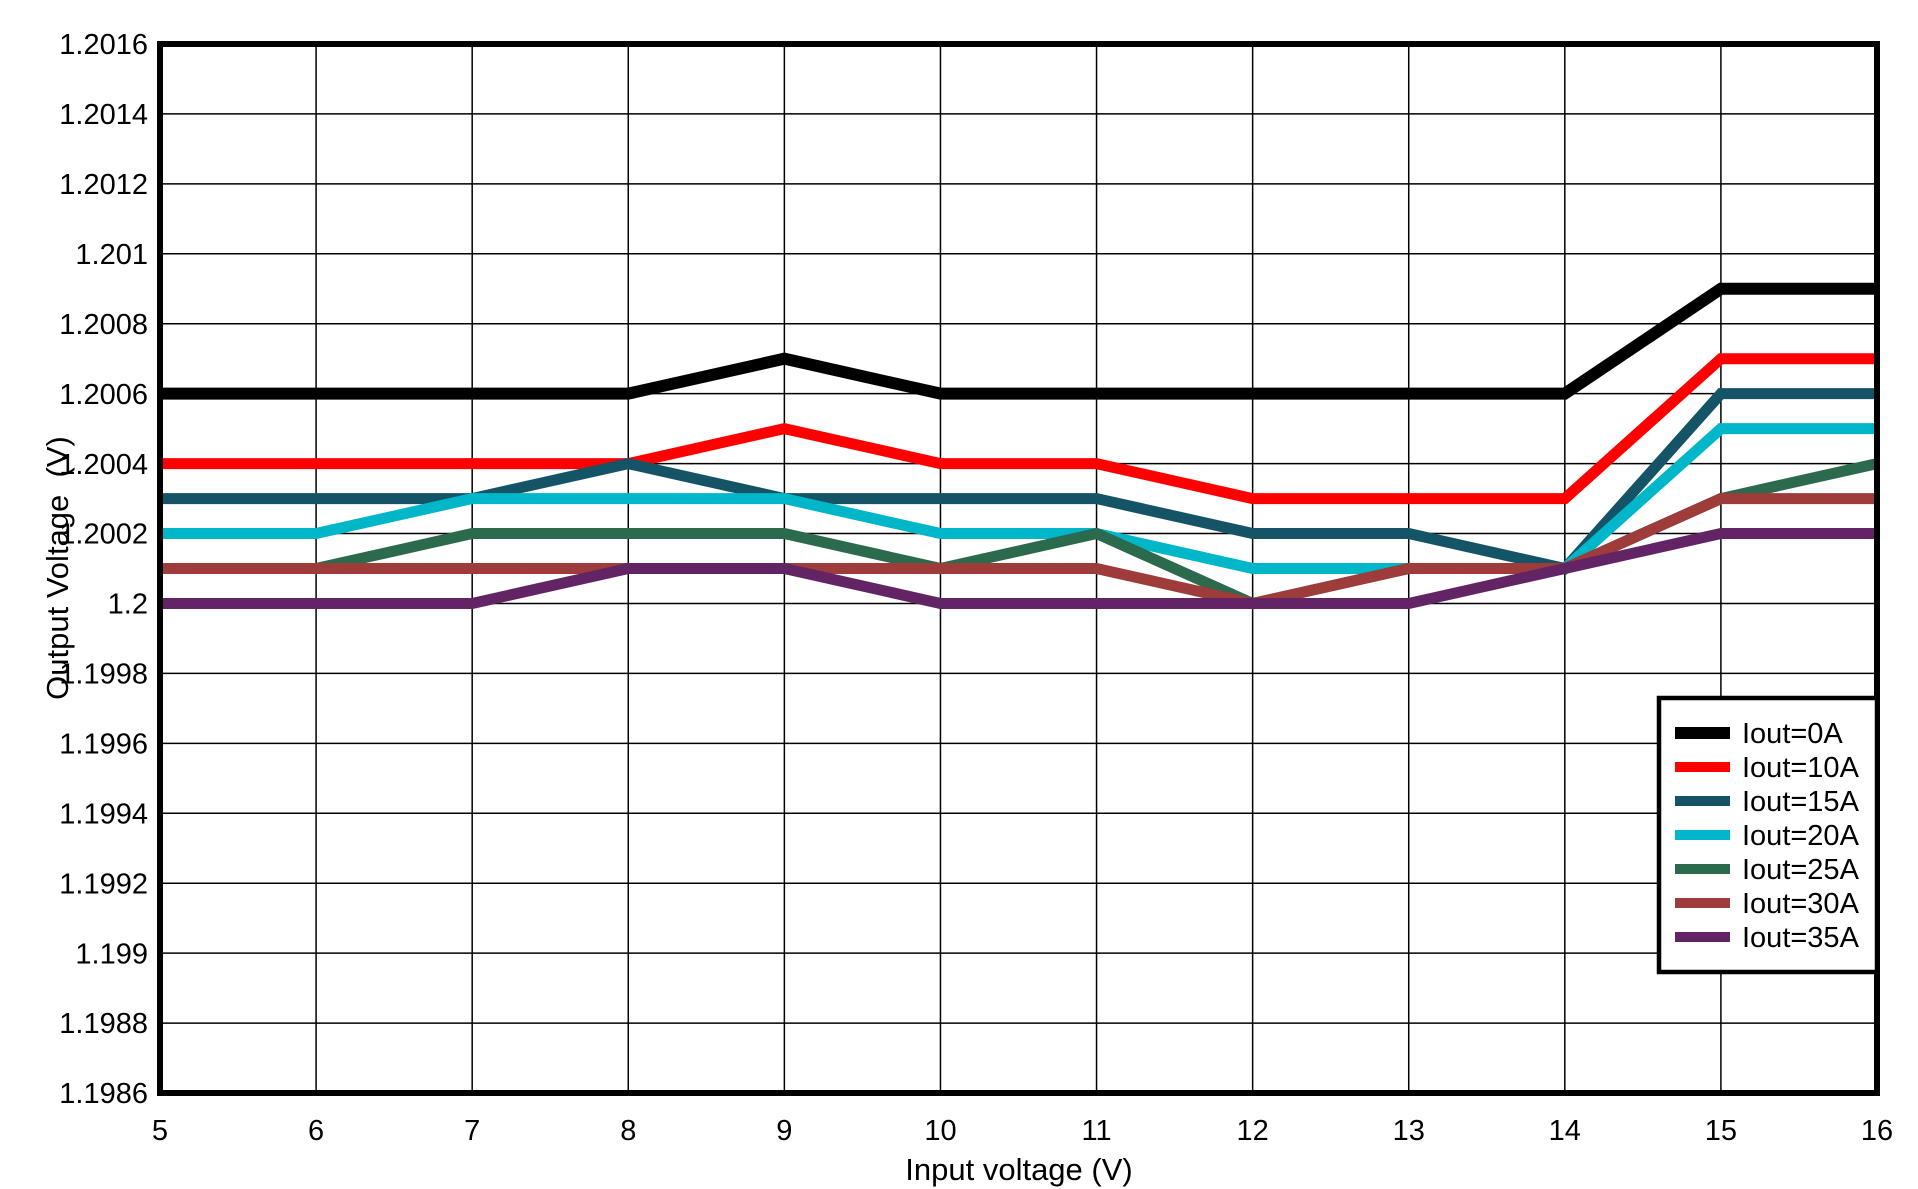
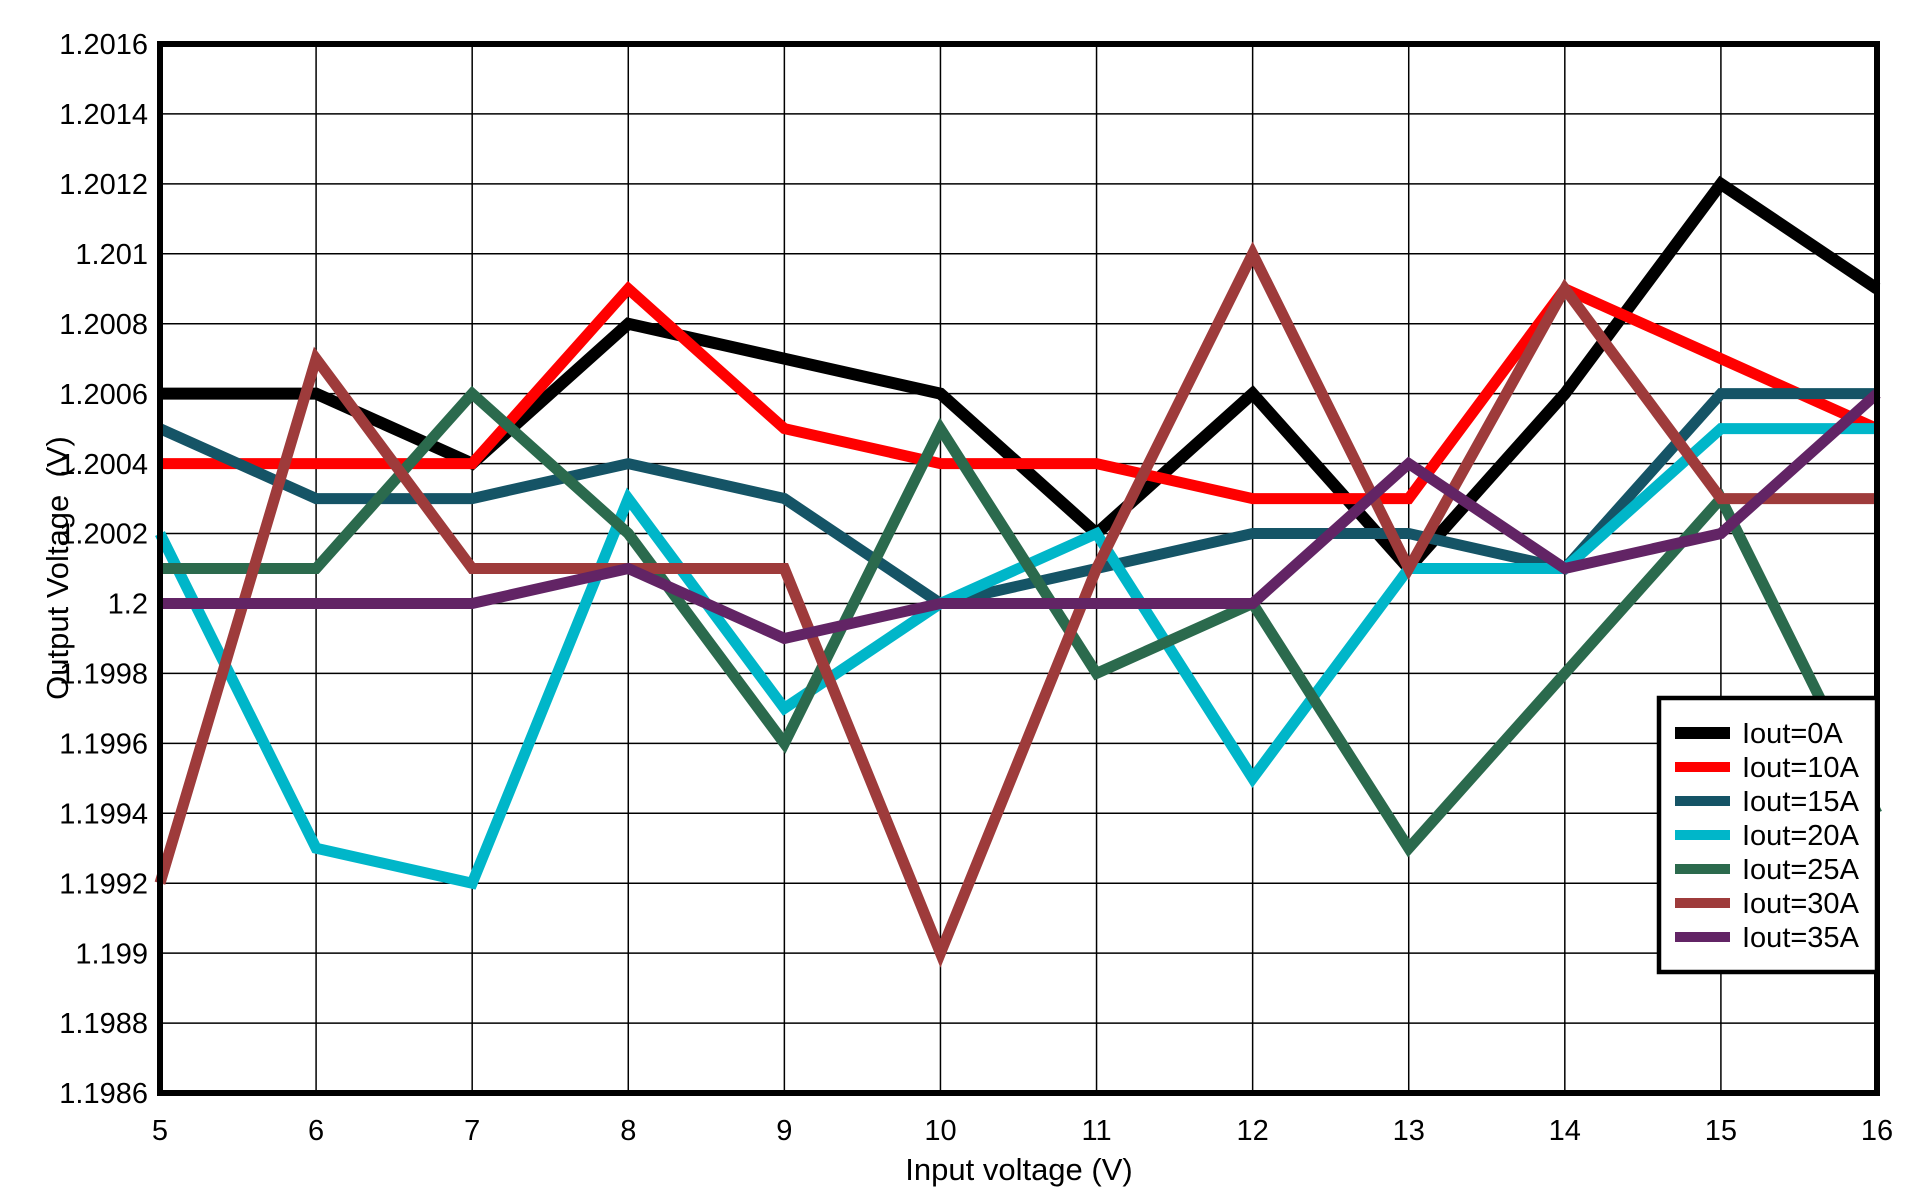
Iout=15A/5: 1.2003 -> 1.2005
Iout=30A/5: 1.2001 -> 1.1992
Iout=20A/6: 1.2002 -> 1.1993
Iout=30A/6: 1.2001 -> 1.2007
Iout=0A/7: 1.2006 -> 1.2004
Iout=20A/7: 1.2003 -> 1.1992
Iout=25A/7: 1.2002 -> 1.2006
Iout=0A/8: 1.2006 -> 1.2008
Iout=10A/8: 1.2004 -> 1.2009
Iout=20A/9: 1.2003 -> 1.1997
Iout=25A/9: 1.2002 -> 1.1996
Iout=35A/9: 1.2001 -> 1.1999
Iout=15A/10: 1.2003 -> 1.2000
Iout=20A/10: 1.2002 -> 1.2000
Iout=25A/10: 1.2001 -> 1.2005
Iout=30A/10: 1.2001 -> 1.1990
Iout=0A/11: 1.2006 -> 1.2002
Iout=15A/11: 1.2003 -> 1.2001
Iout=25A/11: 1.2002 -> 1.1998
Iout=20A/12: 1.2001 -> 1.1995
Iout=30A/12: 1.2000 -> 1.2010
Iout=0A/13: 1.2006 -> 1.2001
Iout=25A/13: 1.2001 -> 1.1993
Iout=35A/13: 1.2000 -> 1.2004
Iout=10A/14: 1.2003 -> 1.2009
Iout=25A/14: 1.2001 -> 1.1998
Iout=30A/14: 1.2001 -> 1.2009
Iout=0A/15: 1.2009 -> 1.2012
Iout=10A/16: 1.2007 -> 1.2005
Iout=25A/16: 1.2004 -> 1.1994
Iout=35A/16: 1.2002 -> 1.2006
